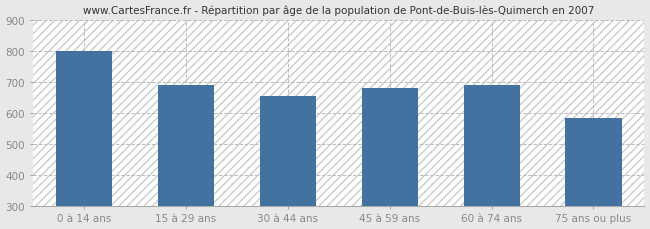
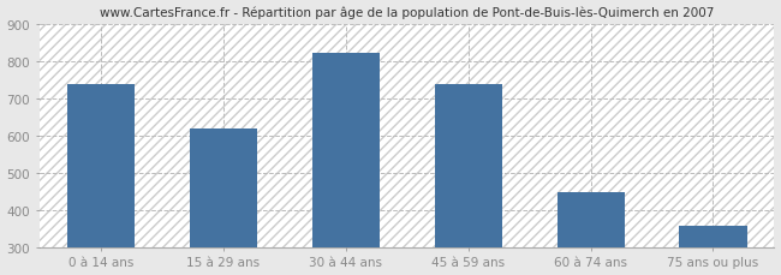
0 à 14 ans: 800 -> 740
15 à 29 ans: 690 -> 620
30 à 44 ans: 655 -> 823
45 à 59 ans: 680 -> 738
60 à 74 ans: 690 -> 449
75 ans ou plus: 585 -> 358
